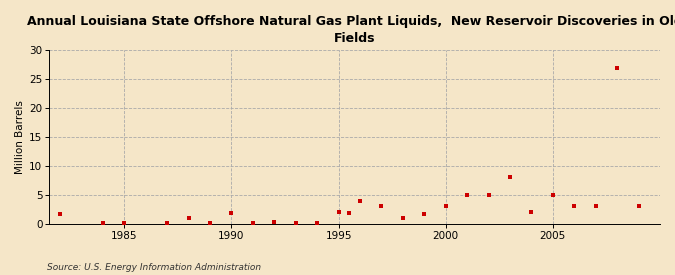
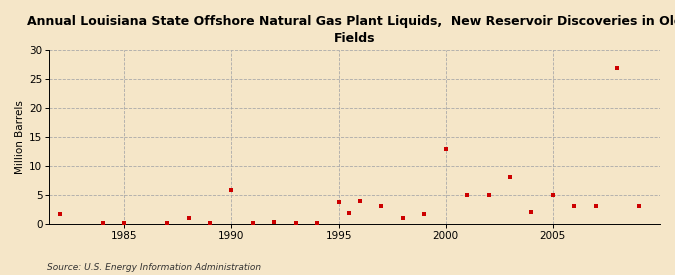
1990: 1.8 -> 5.8
1995: 2.0 -> 3.8
2000: 3.1 -> 13.0
